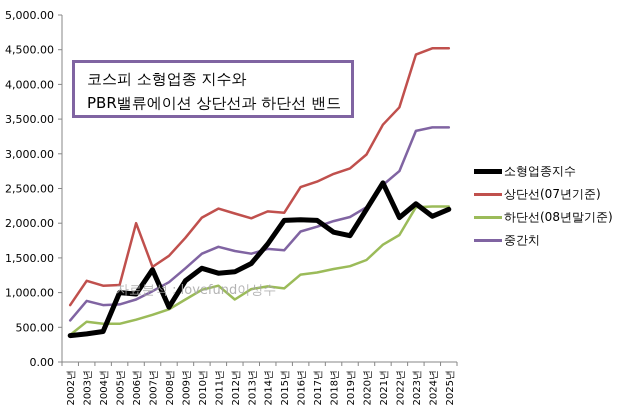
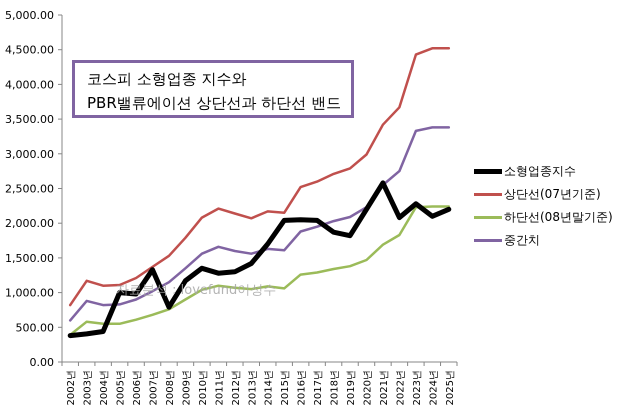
상단선(07년기준)/2006년: 2000 -> 1200
하단선(08년말기준)/2012년: 900 -> 1100
